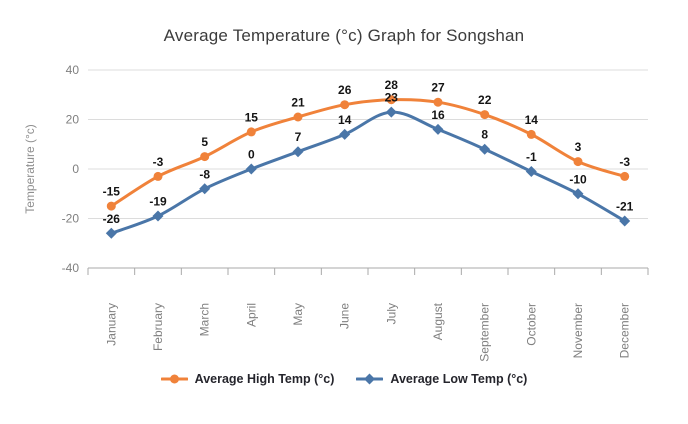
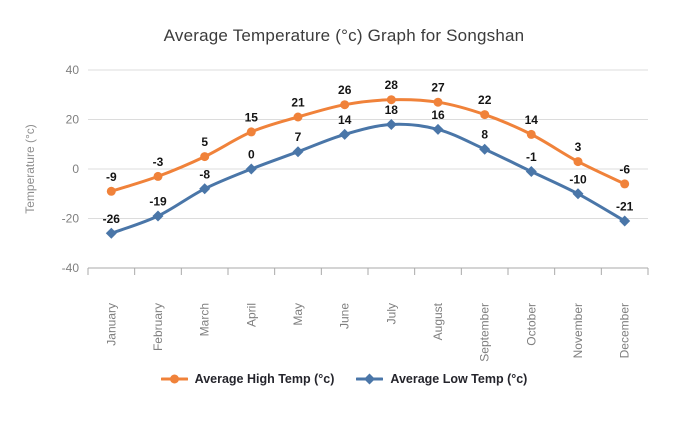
Average High Temp (°c)/January: -15 -> -9
Average Low Temp (°c)/July: 23 -> 18
Average High Temp (°c)/December: -3 -> -6
